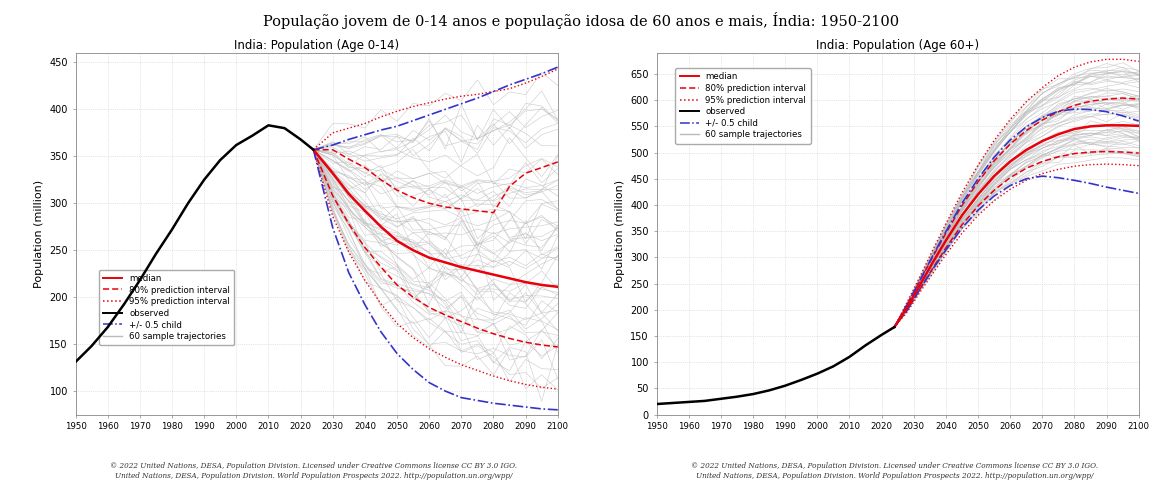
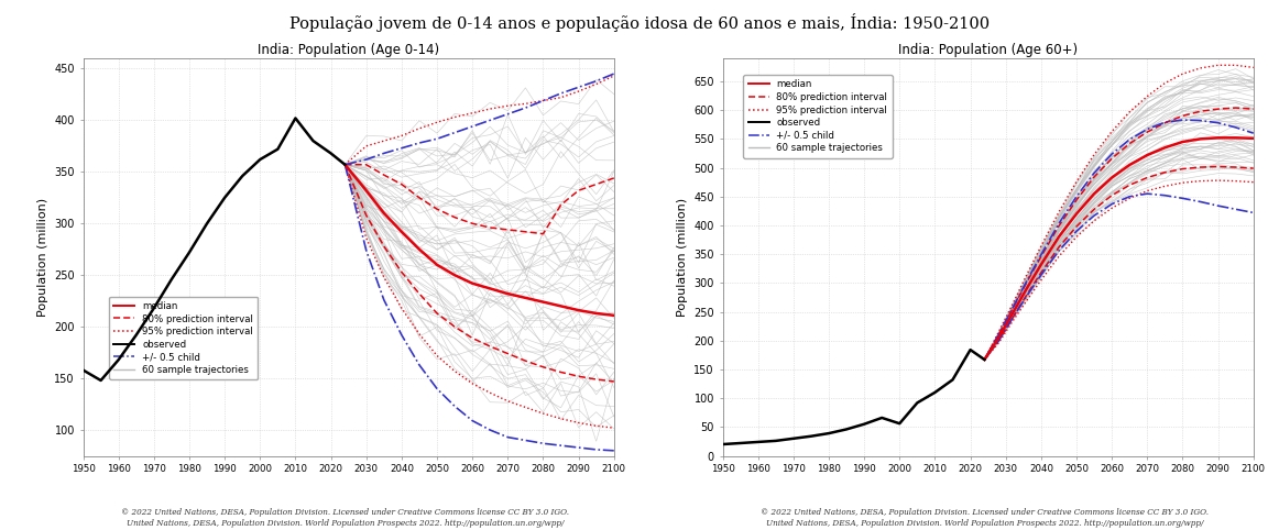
India: Population (Age 0-14)/observed/1950: 131 -> 158
India: Population (Age 0-14)/observed/2010: 383 -> 402
India: Population (Age 60+)/observed/2000: 78 -> 56
India: Population (Age 60+)/observed/2020: 152 -> 184
